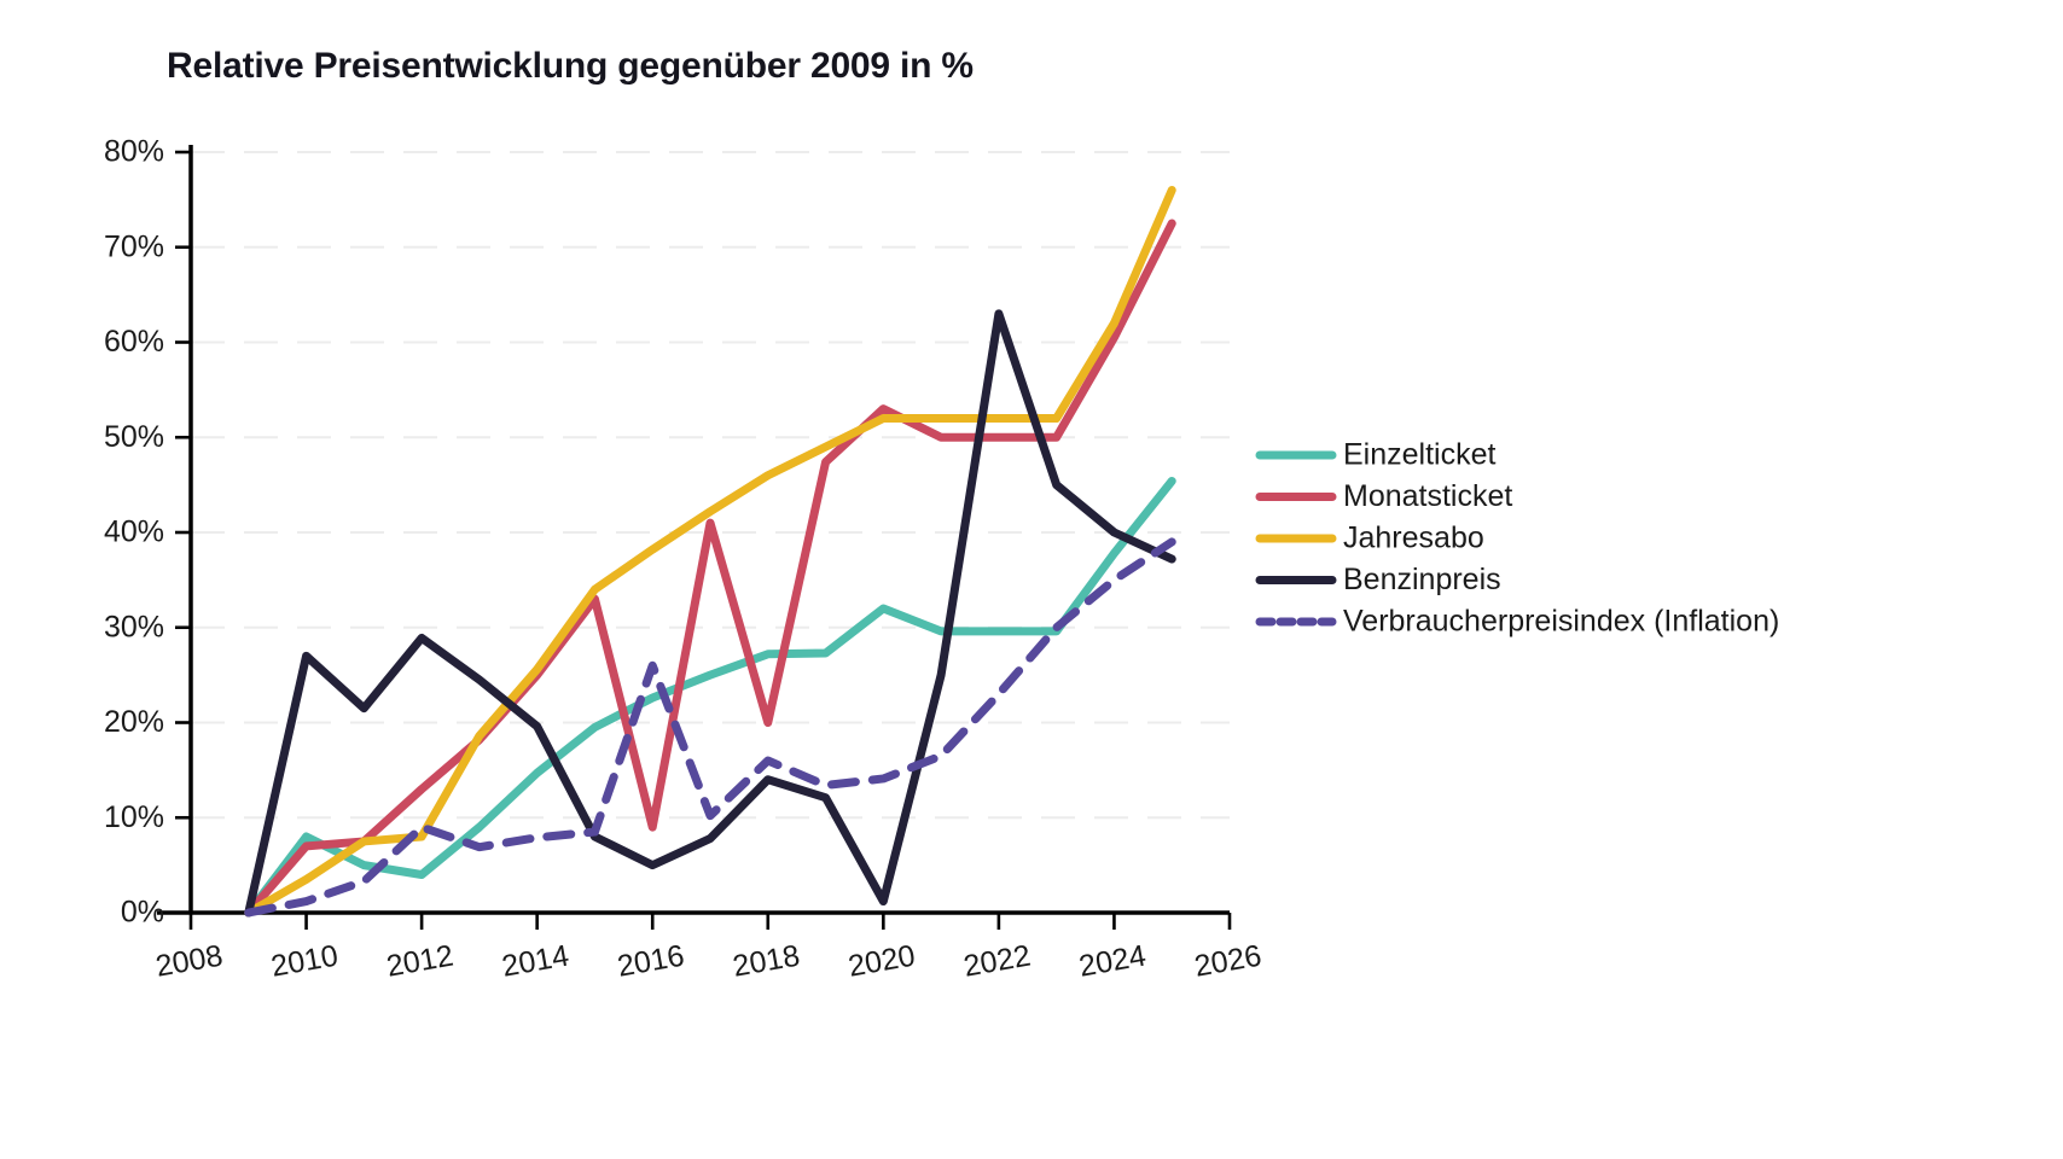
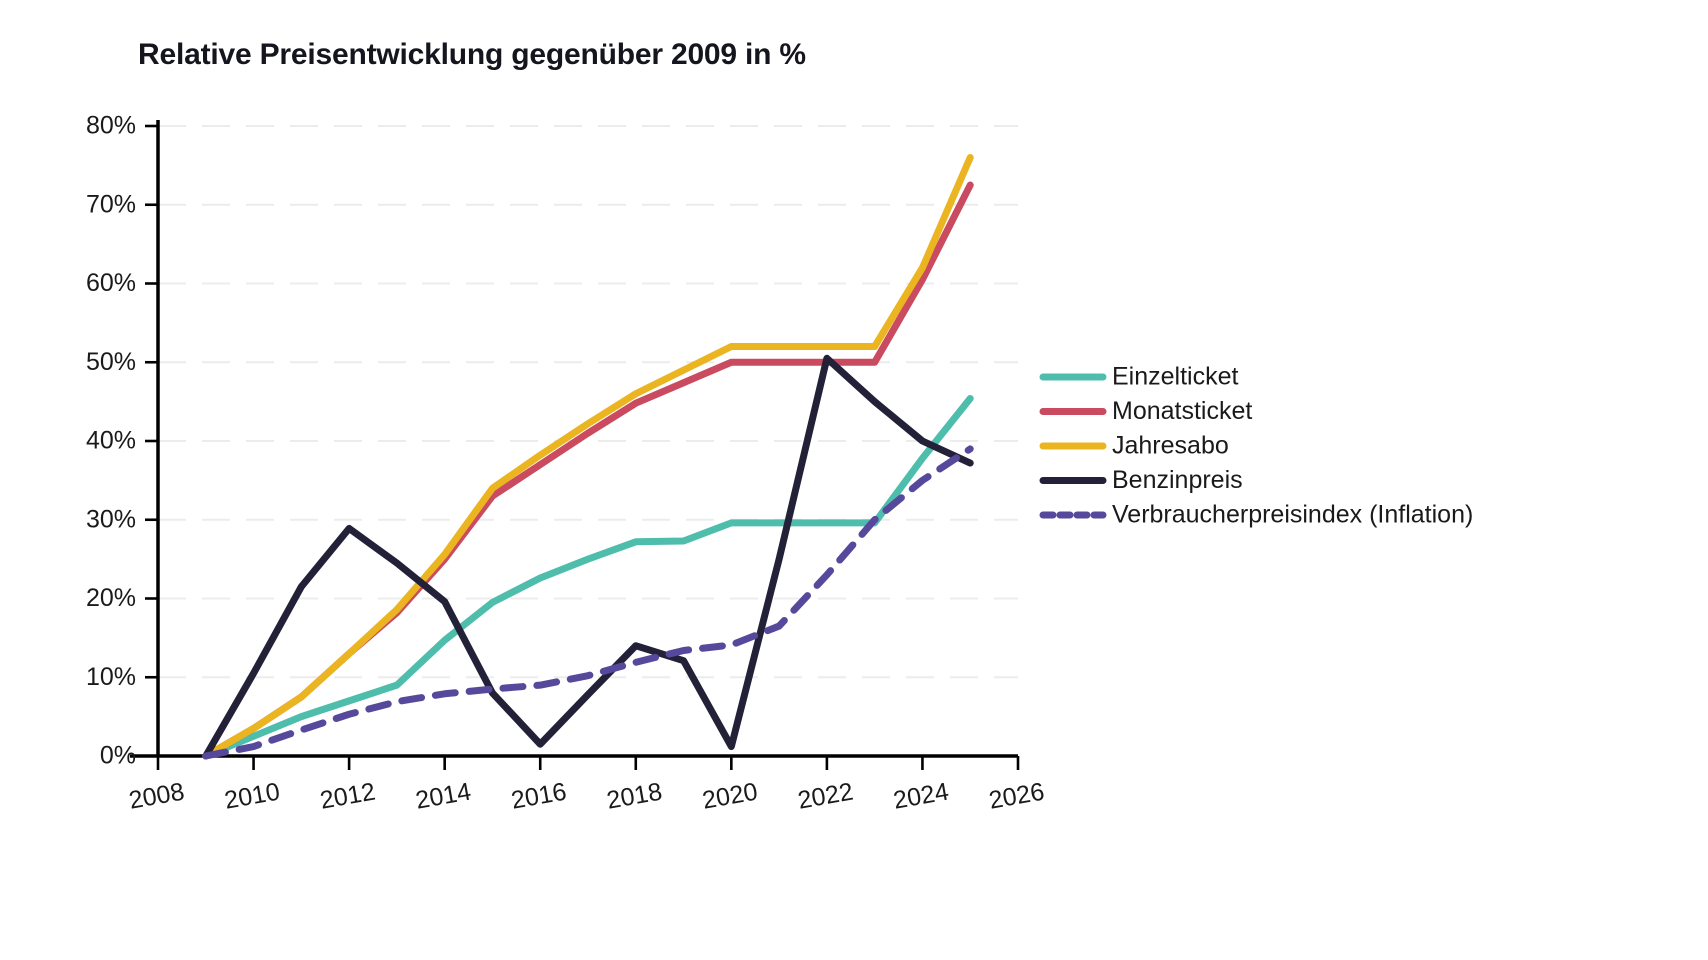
Einzelticket/2010: 8% -> 2%
Monatsticket/2010: 7% -> 4%
Benzinpreis/2010: 27% -> 10%
Einzelticket/2012: 4% -> 7%
Jahresabo/2012: 8% -> 13%
Verbraucherpreisindex (Inflation)/2012: 9% -> 5%
Monatsticket/2016: 9% -> 37%
Benzinpreis/2016: 5% -> 2%
Verbraucherpreisindex (Inflation)/2016: 26% -> 9%
Monatsticket/2018: 20% -> 45%
Verbraucherpreisindex (Inflation)/2018: 16% -> 12%
Einzelticket/2020: 32% -> 30%
Monatsticket/2020: 53% -> 50%
Benzinpreis/2022: 63% -> 50%
